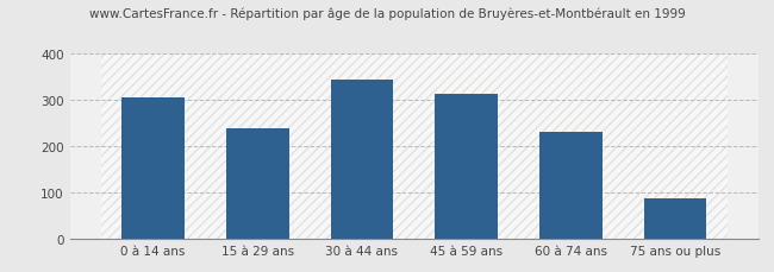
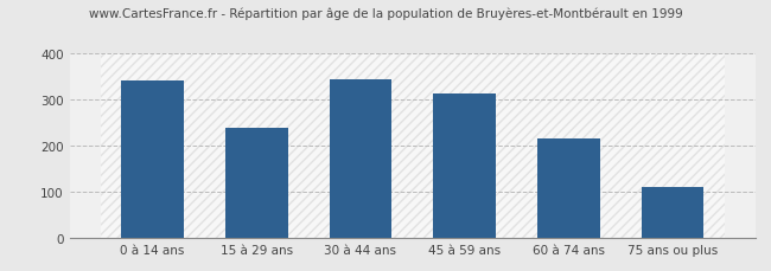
0 à 14 ans: 306 -> 340
60 à 74 ans: 230 -> 215
75 ans ou plus: 89 -> 110
